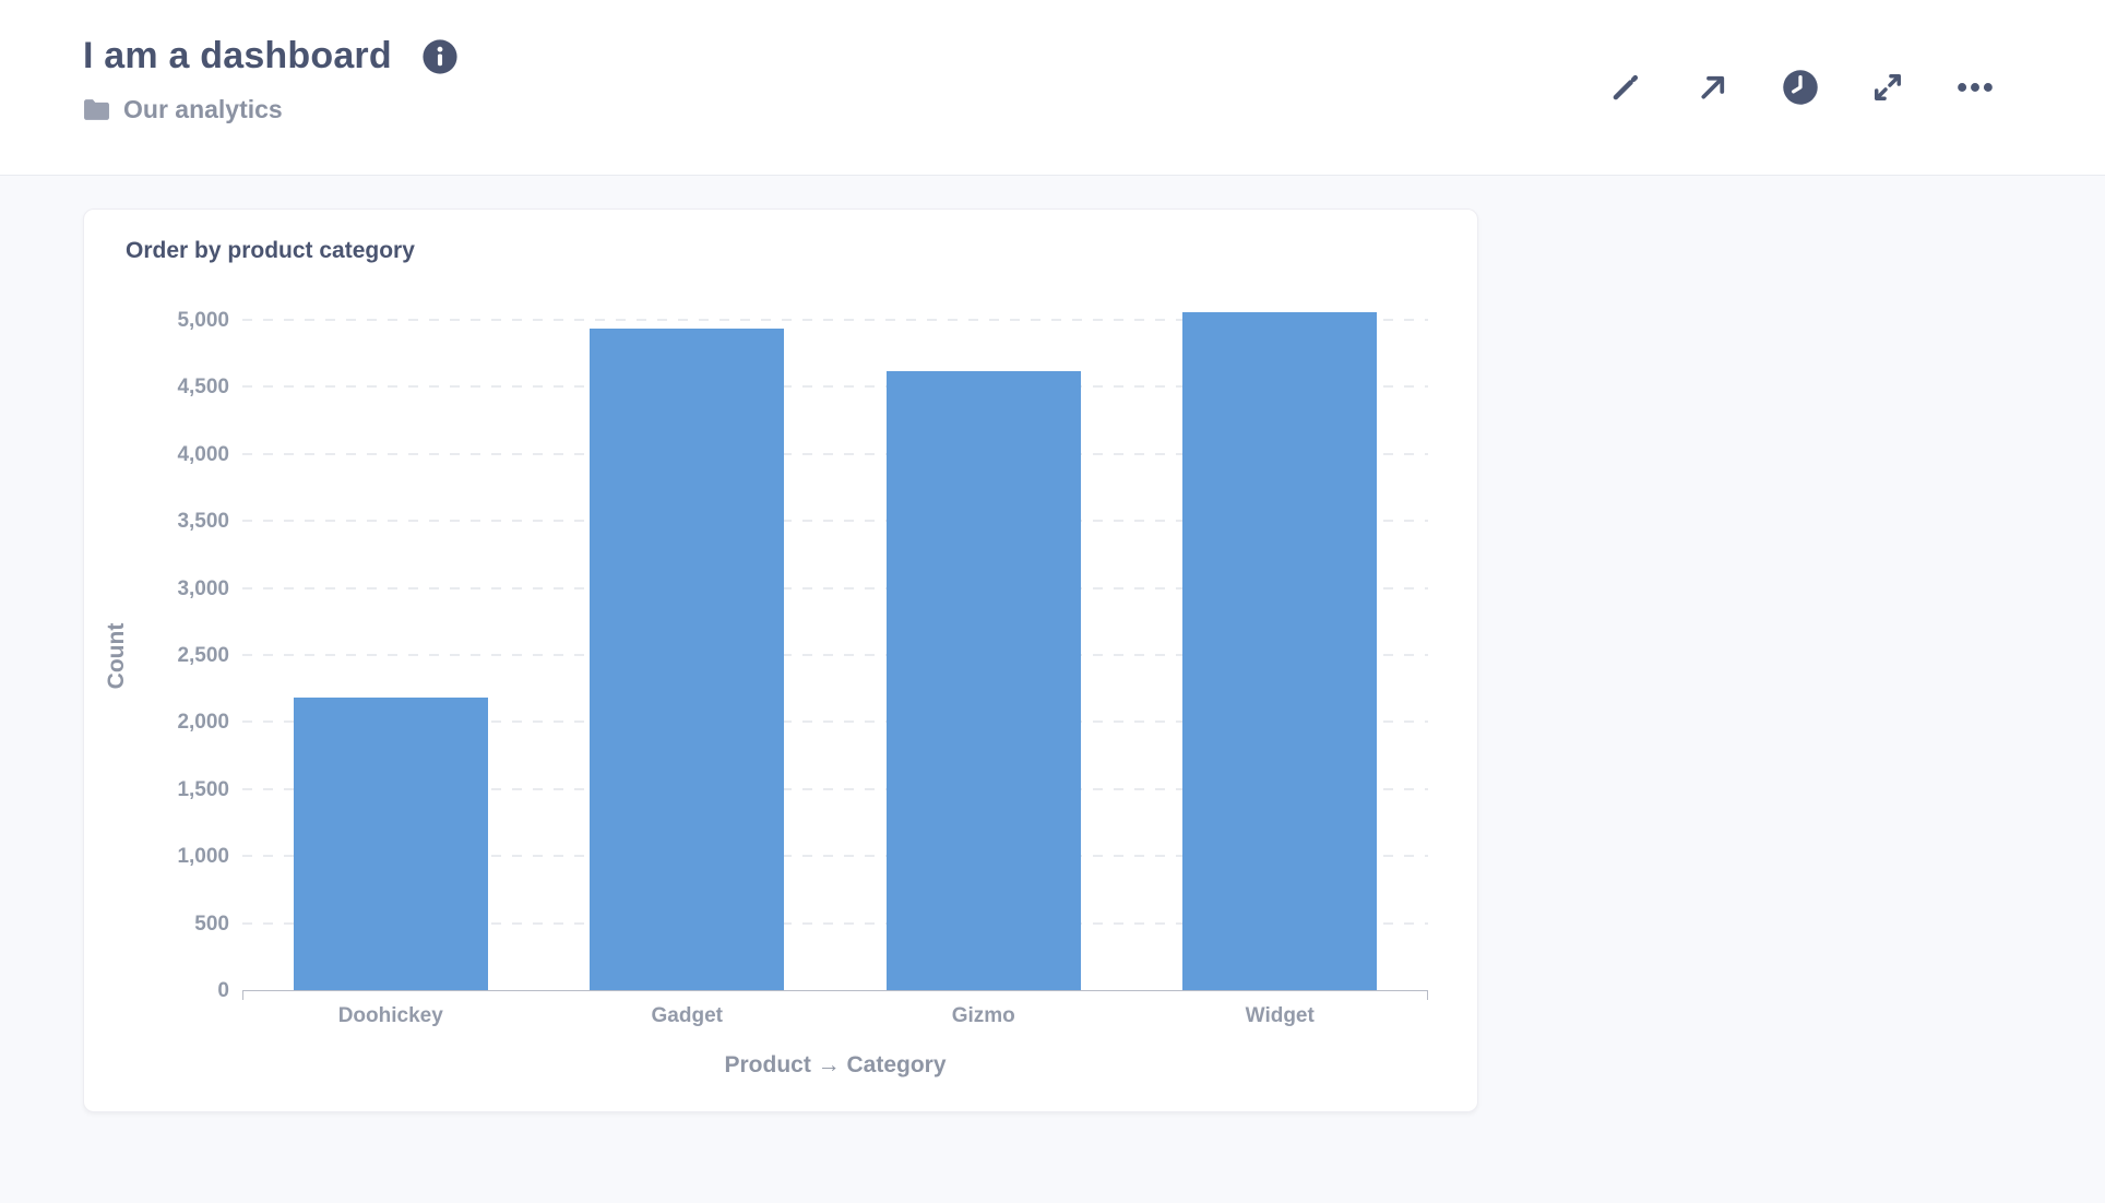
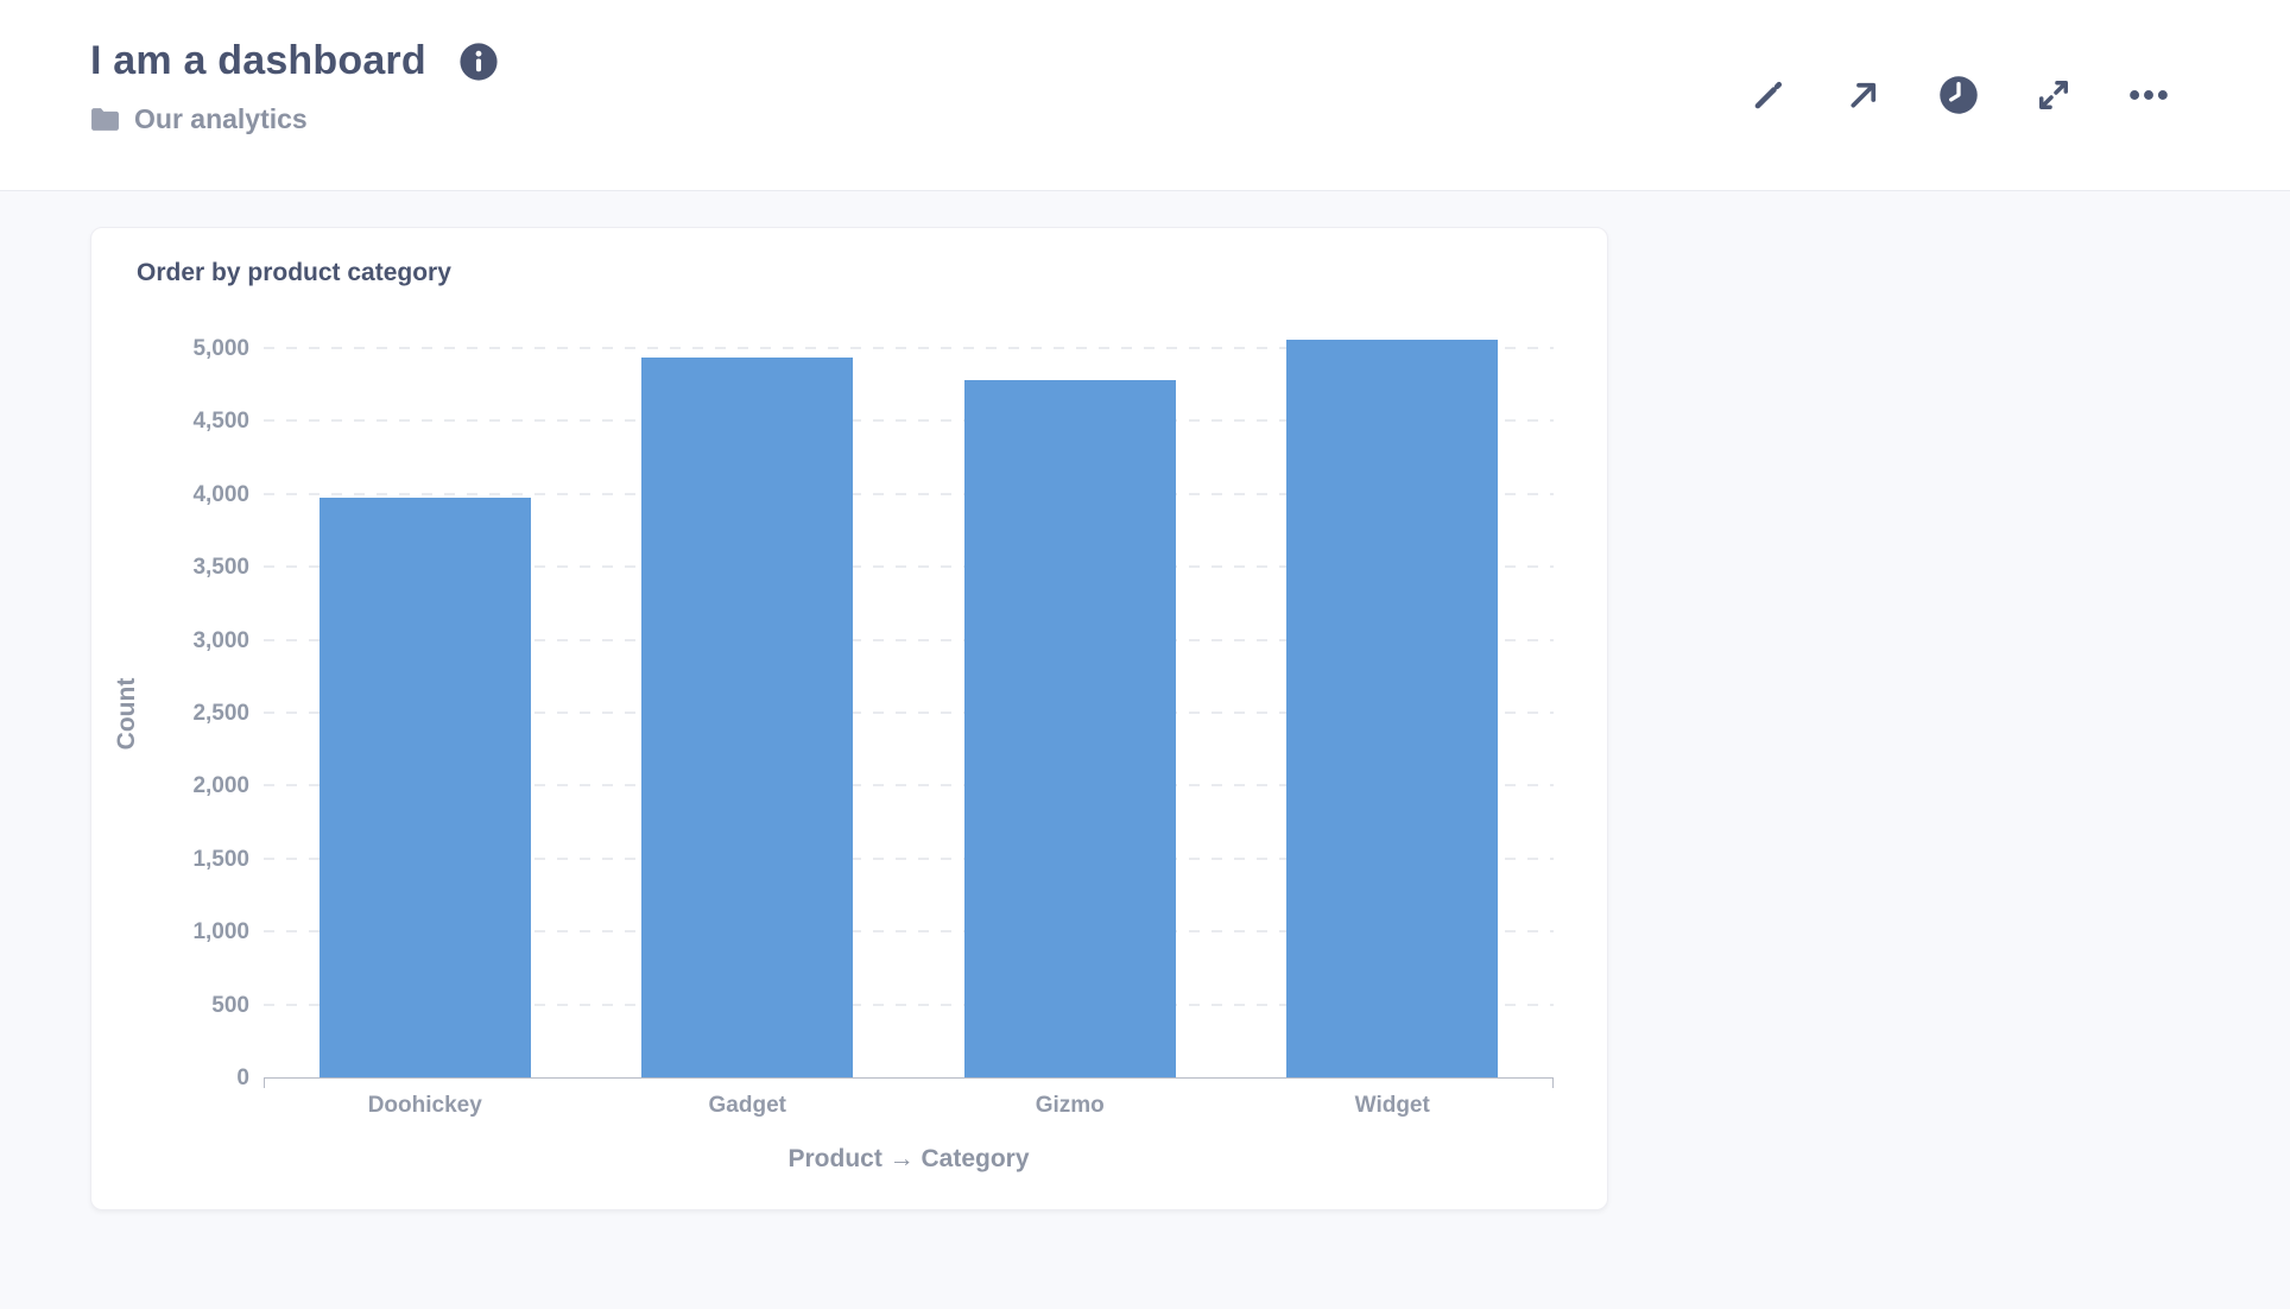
Doohickey: 2180 -> 3980
Gizmo: 4620 -> 4780
